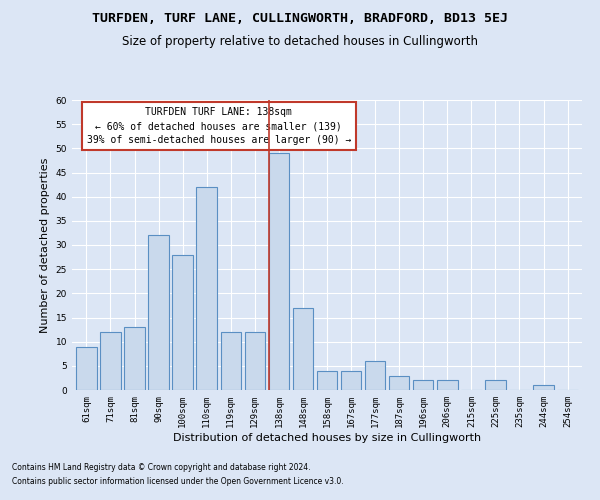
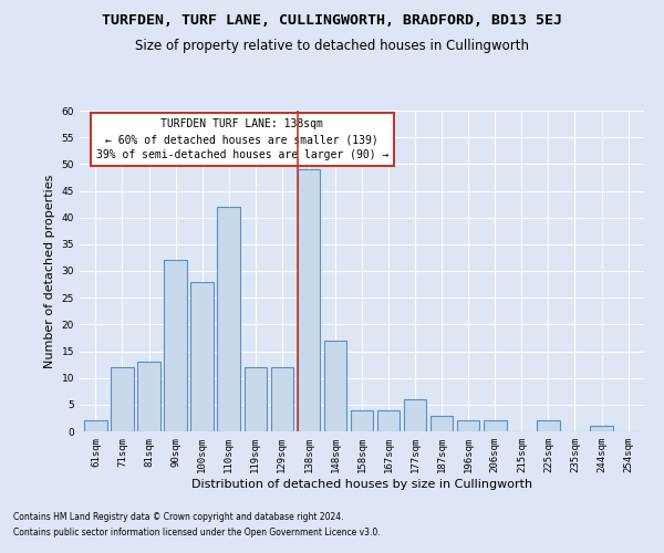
61sqm: 9 -> 2
